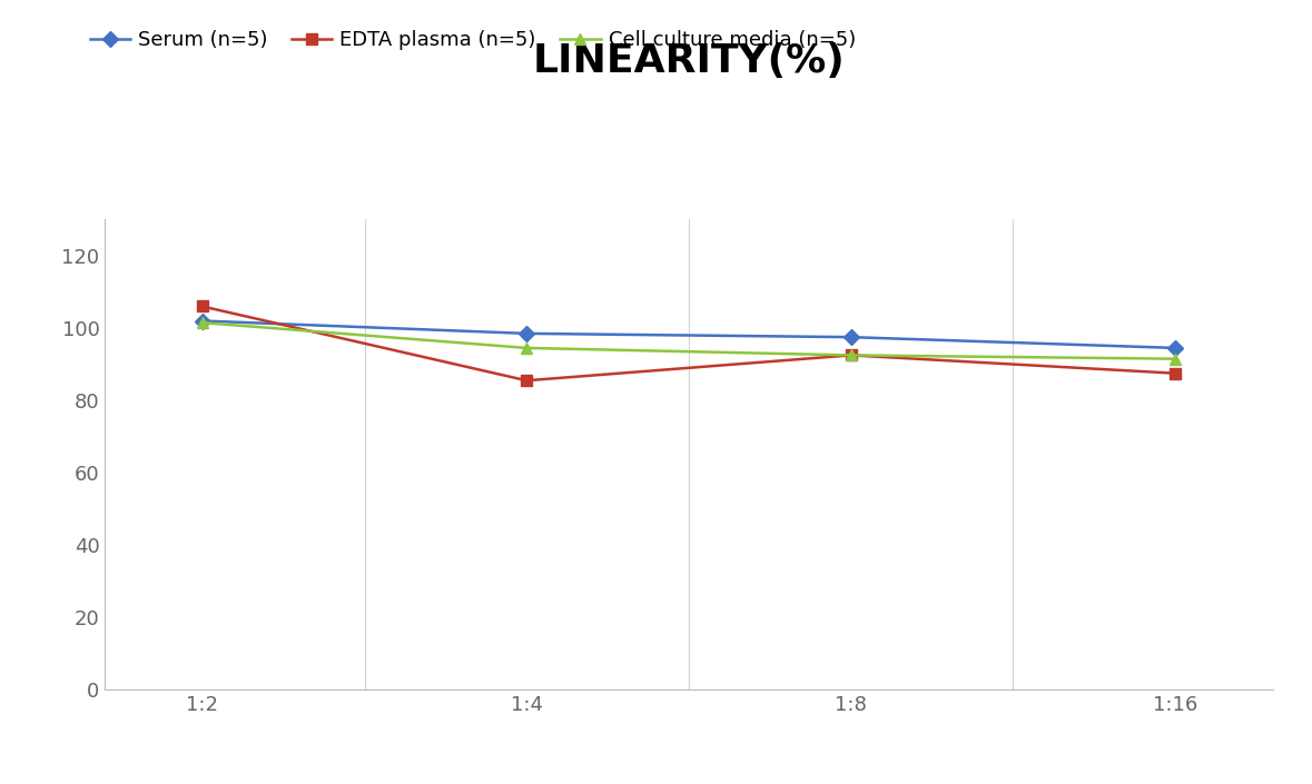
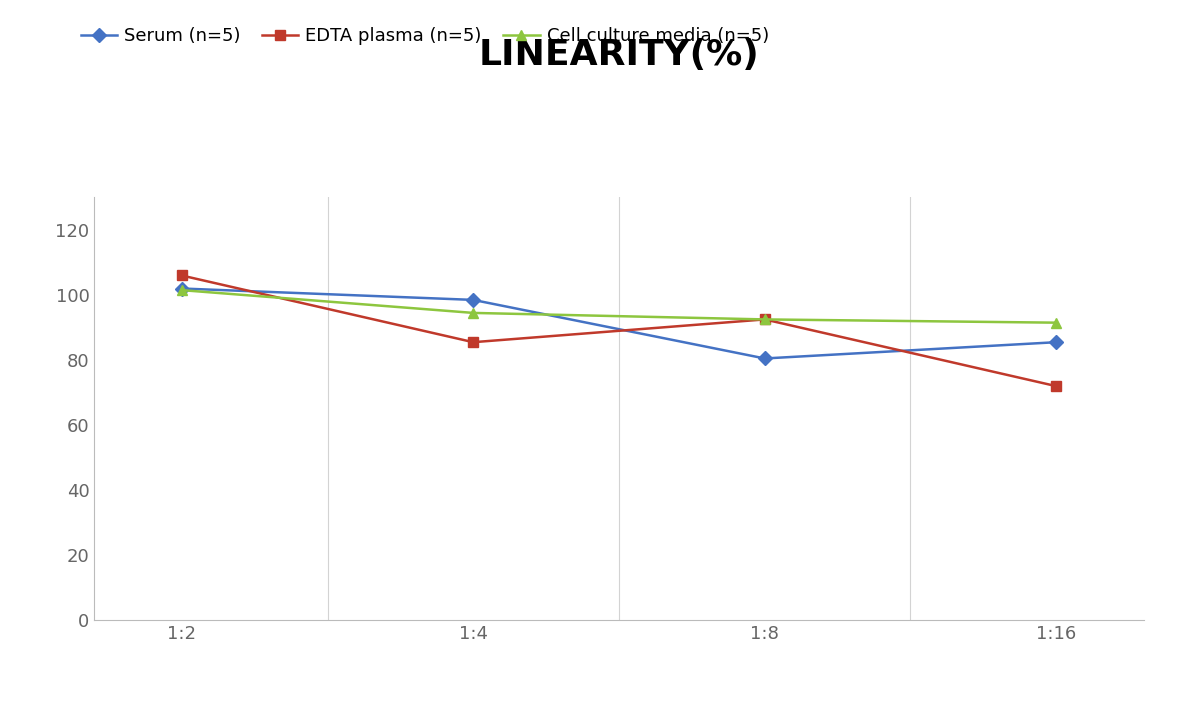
Serum (n=5)/1:8: 97.5 -> 80.5
Serum (n=5)/1:16: 94.5 -> 85.5
EDTA plasma (n=5)/1:16: 87.5 -> 72.0
